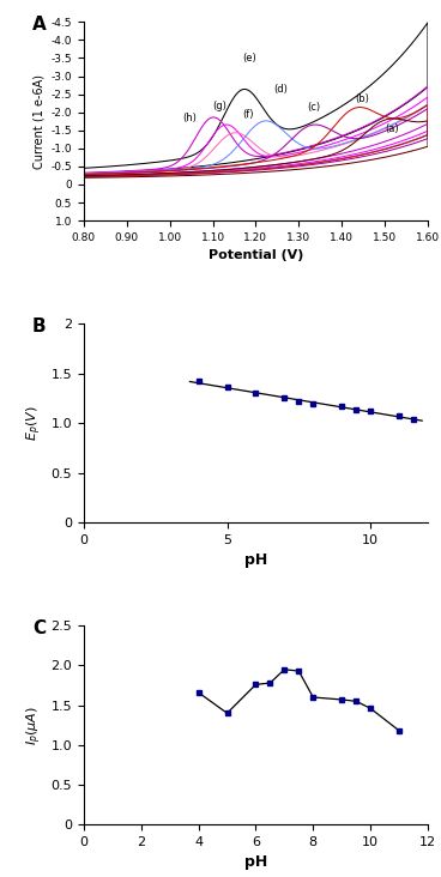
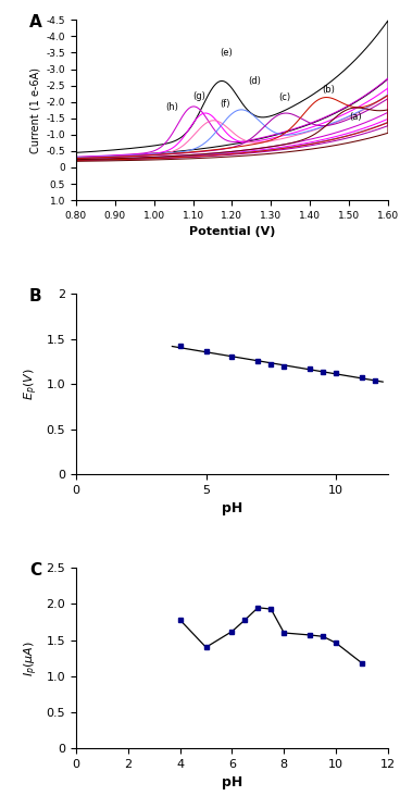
4: 1.66 -> 1.78
6: 1.76 -> 1.62
